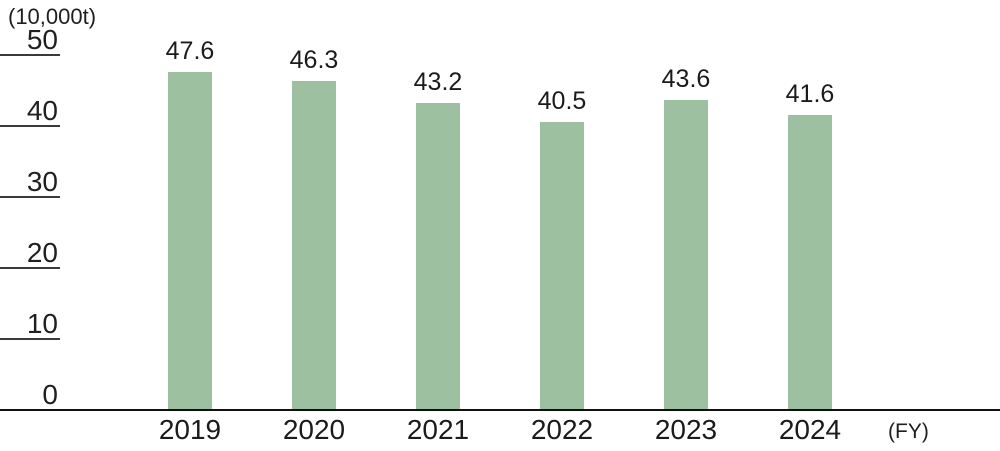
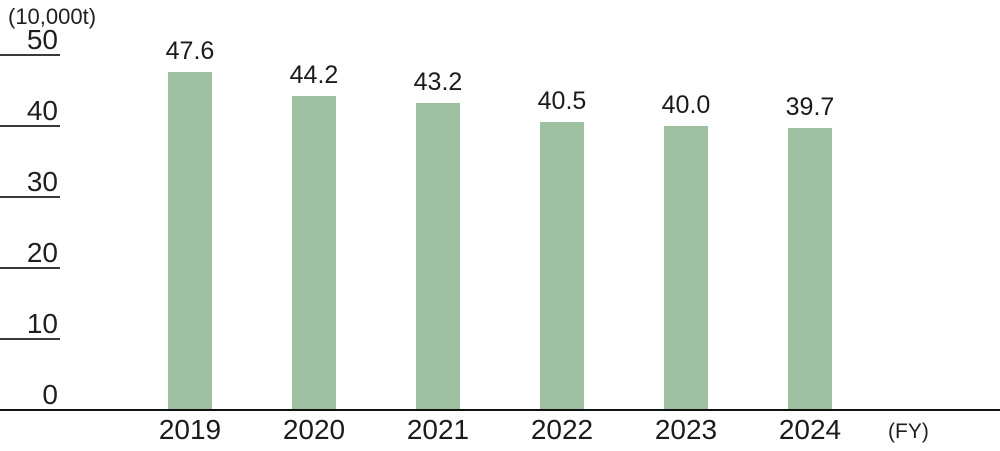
2020: 46.3 -> 44.2
2023: 43.6 -> 40.0
2024: 41.6 -> 39.7
